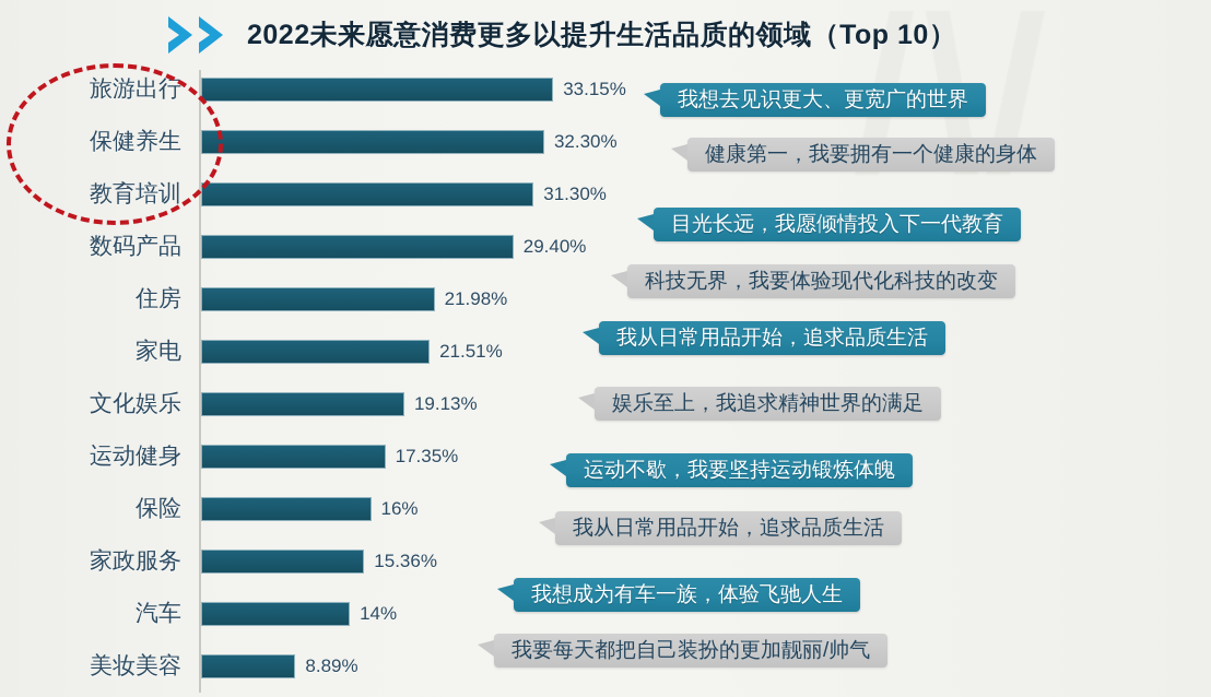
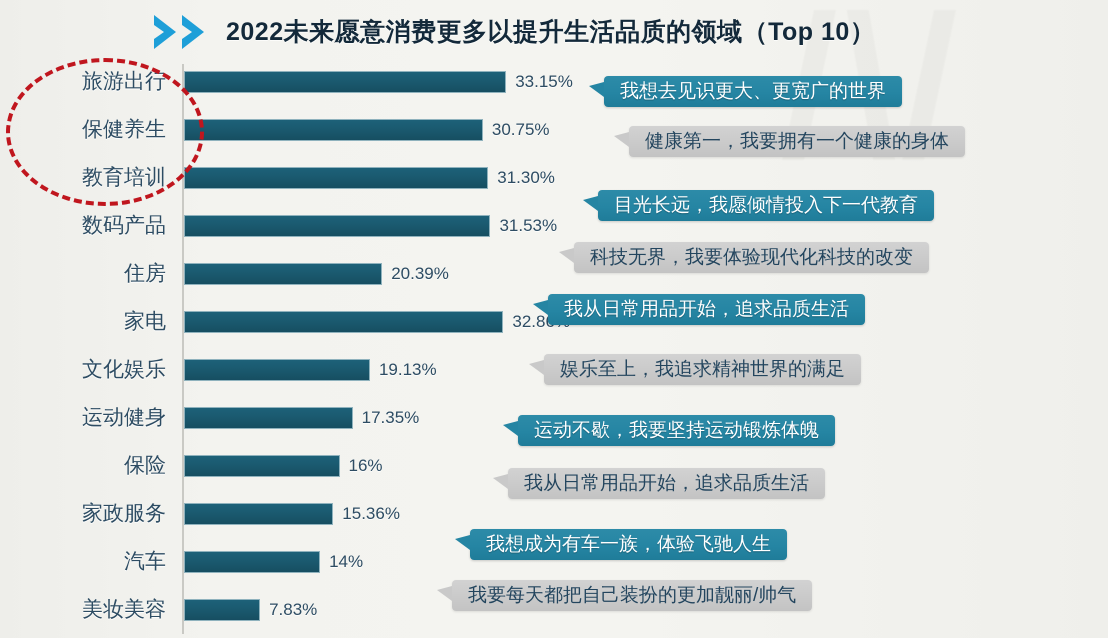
保健养生: 32.30% -> 30.75%
数码产品: 29.40% -> 31.53%
住房: 21.98% -> 20.39%
家电: 21.51% -> 32.86%
美妆美容: 8.89% -> 7.83%
